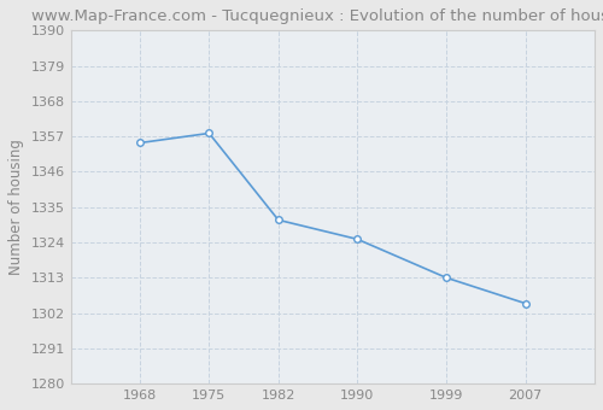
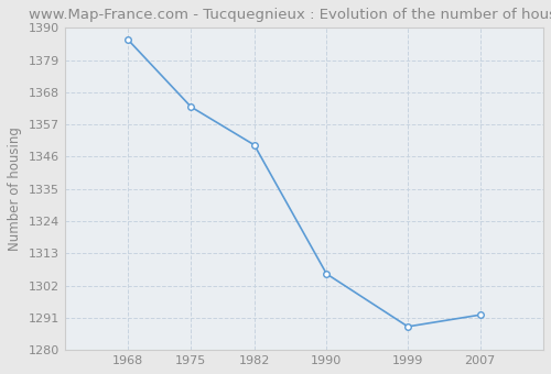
1968: 1355 -> 1386
1975: 1358 -> 1363
1982: 1331 -> 1350
1990: 1325 -> 1306
1999: 1313 -> 1288
2007: 1305 -> 1292
